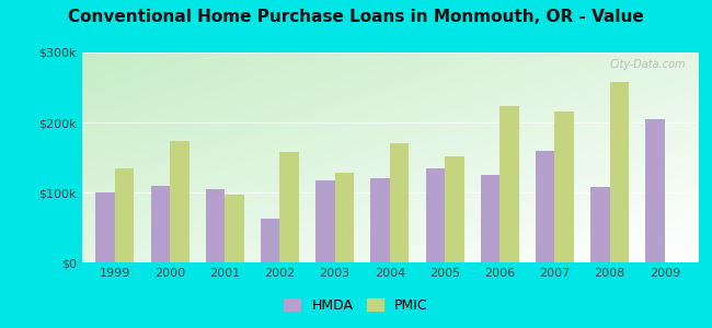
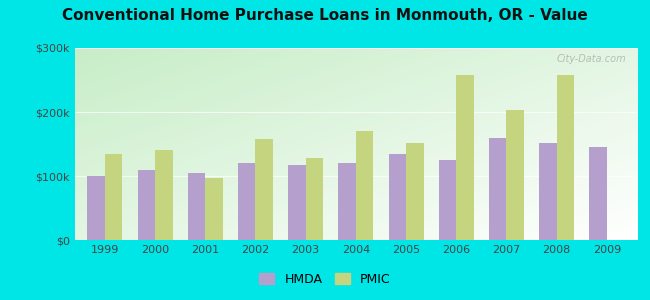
PMIC/2000: $174k -> $140k
HMDA/2002: $62k -> $120k
PMIC/2006: $224k -> $258k
PMIC/2007: $216k -> $203k
HMDA/2008: $108k -> $152k
HMDA/2009: $204k -> $145k
